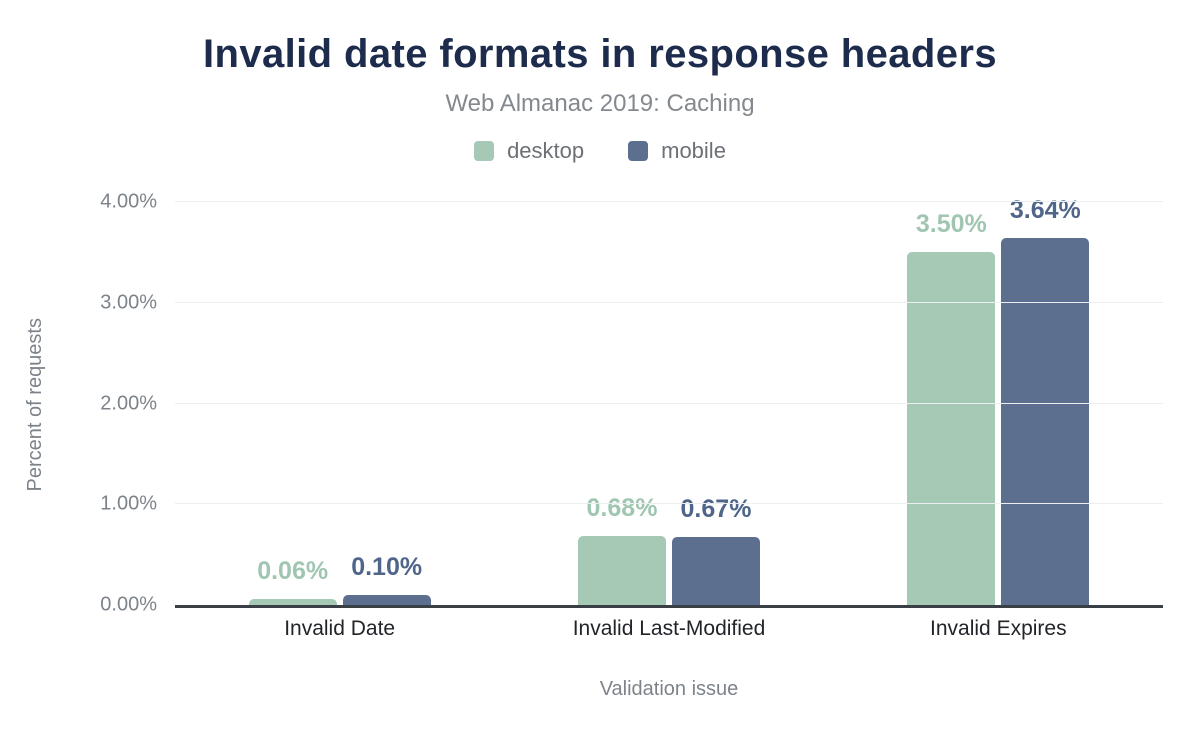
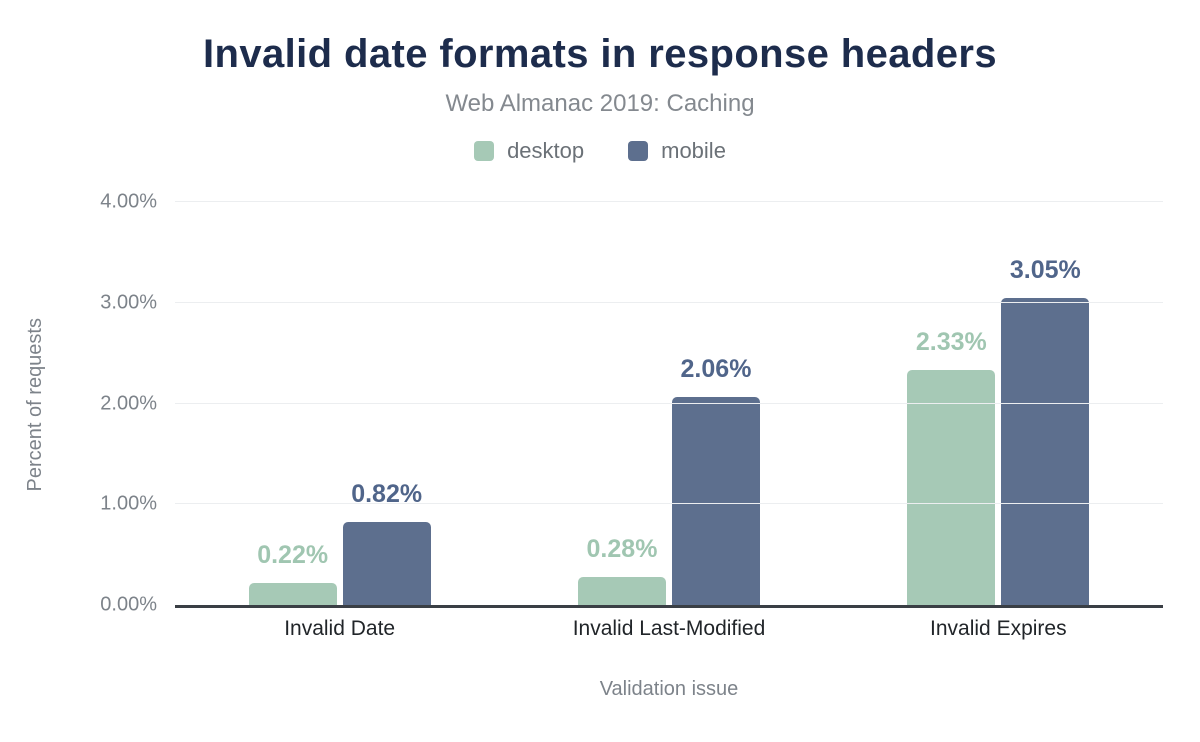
desktop/Invalid Date: 0.06% -> 0.22%
mobile/Invalid Date: 0.10% -> 0.82%
desktop/Invalid Last-Modified: 0.68% -> 0.28%
mobile/Invalid Last-Modified: 0.67% -> 2.06%
desktop/Invalid Expires: 3.50% -> 2.33%
mobile/Invalid Expires: 3.64% -> 3.05%
